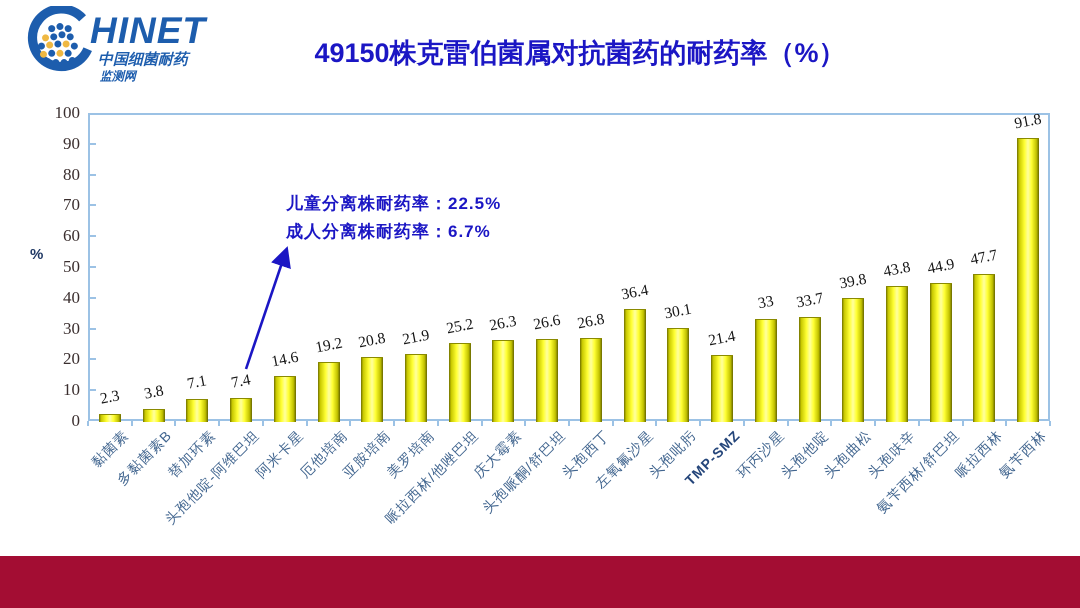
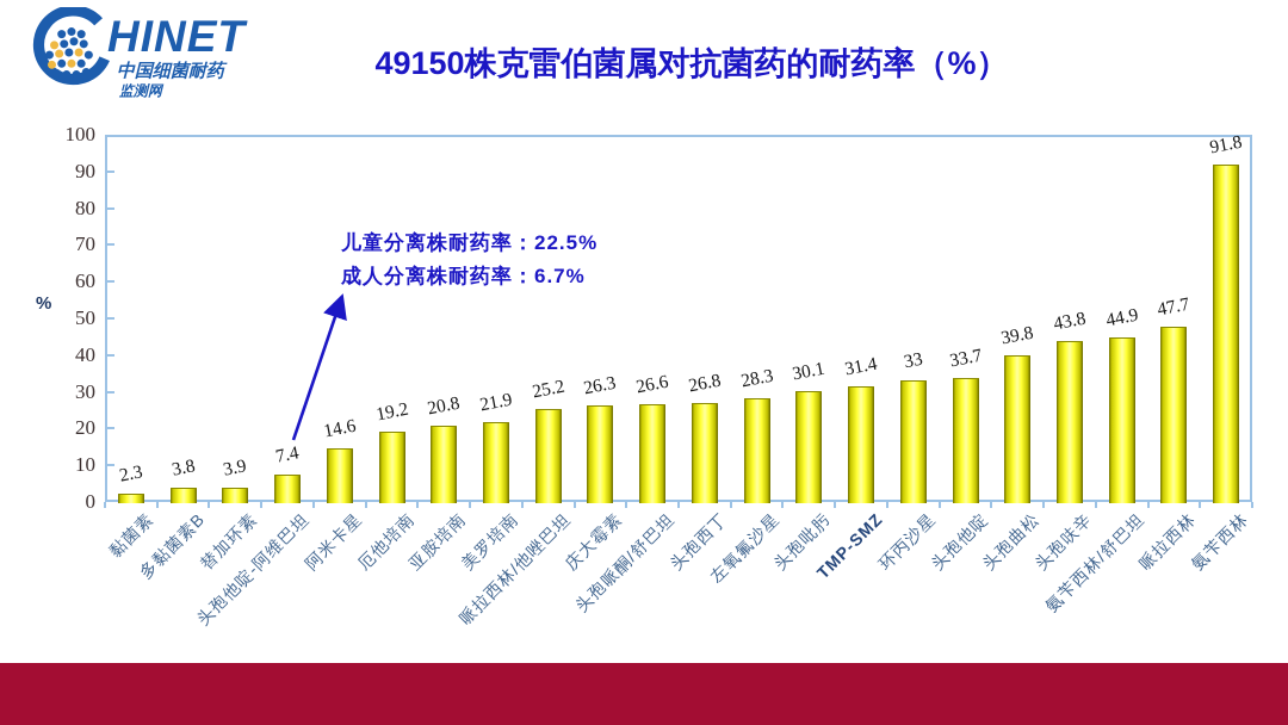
替加环素: 7.1 -> 3.9
左氧氟沙星: 36.4 -> 28.3
TMP-SMZ: 21.4 -> 31.4
